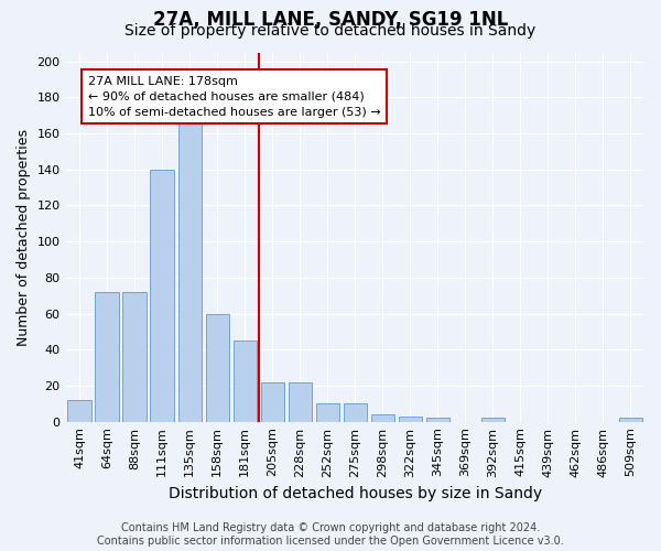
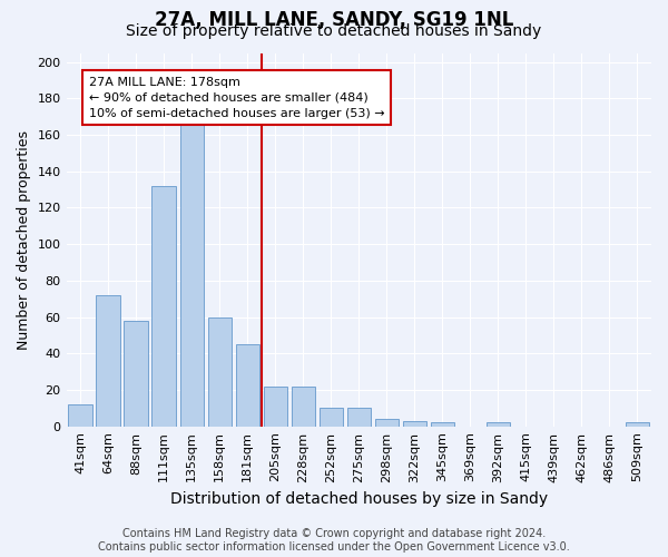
88sqm: 72 -> 58
111sqm: 140 -> 132
